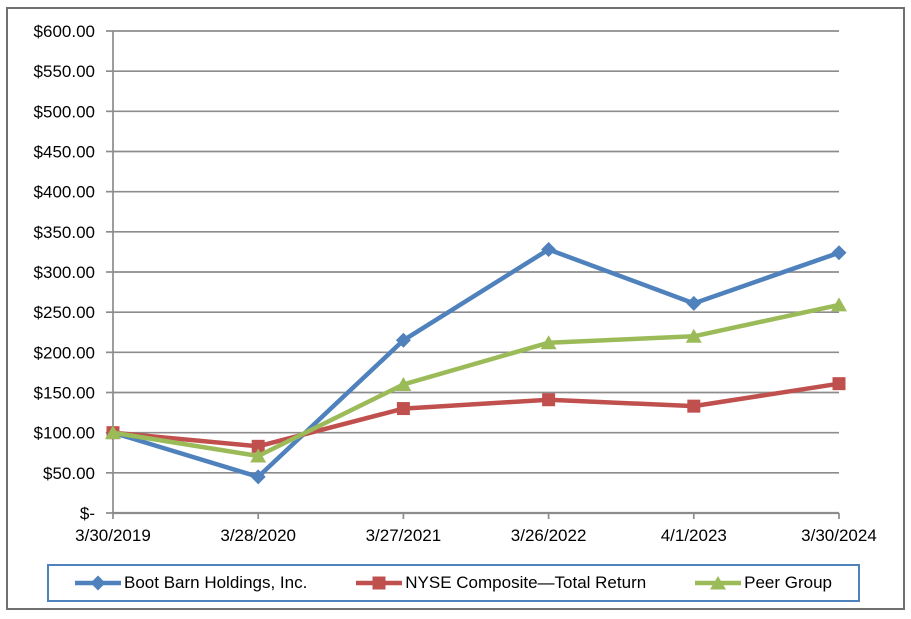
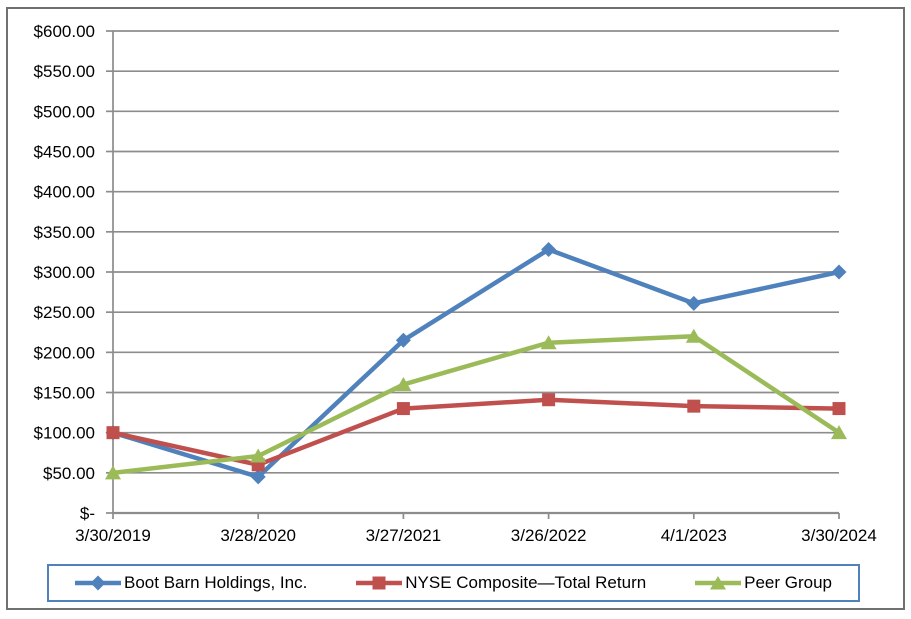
Peer Group/3/30/2019: $100 -> $50
NYSE Composite—Total Return/3/28/2020: $80 -> $60
Boot Barn Holdings, Inc./3/30/2024: $320 -> $300
NYSE Composite—Total Return/3/30/2024: $160 -> $130
Peer Group/3/30/2024: $260 -> $100
